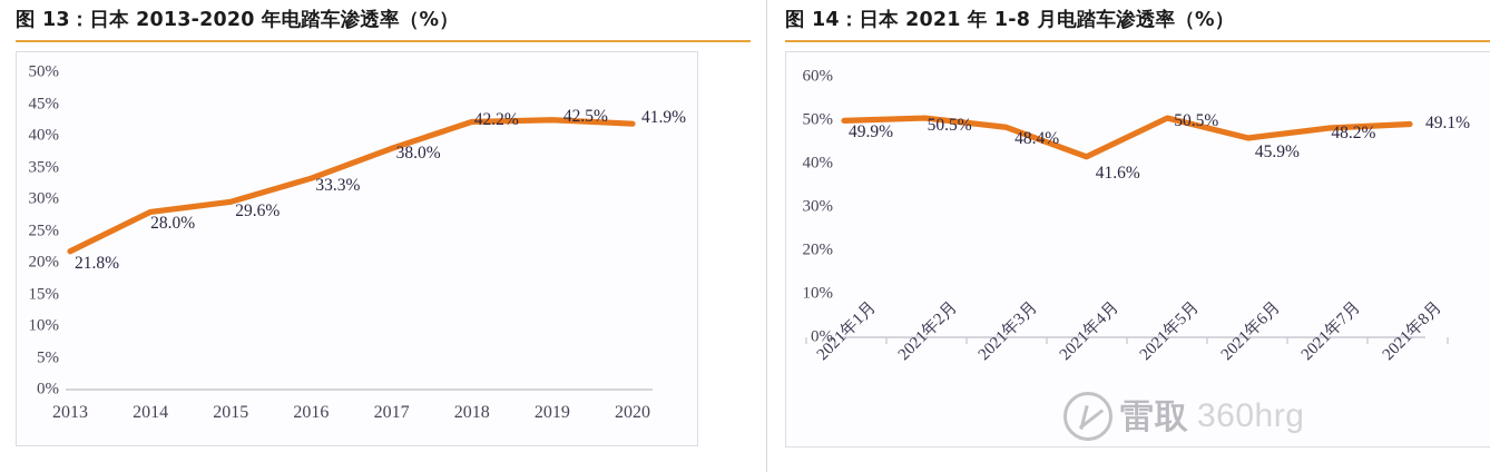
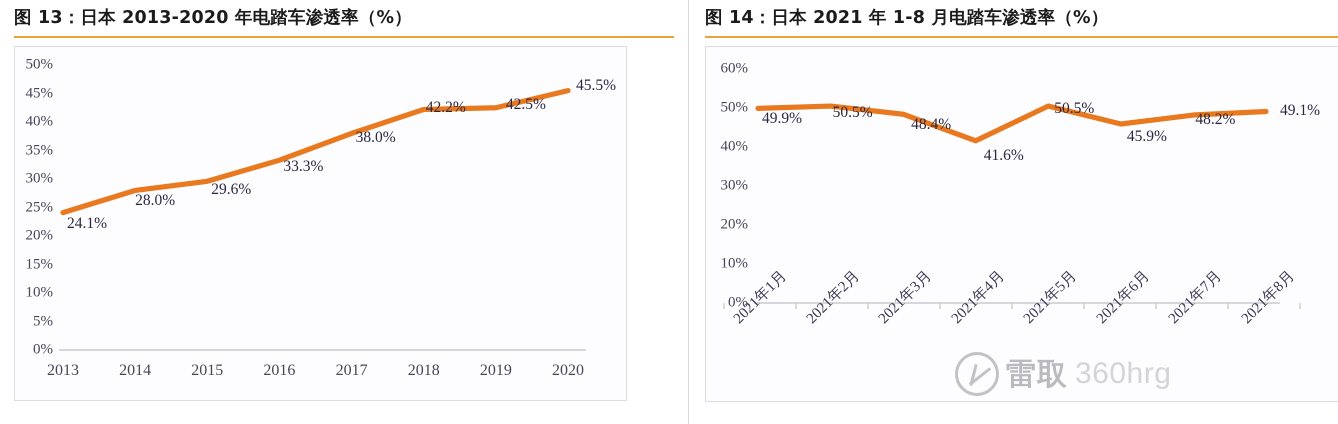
图 13：日本 2013-2020 年电踏车渗透率（%）/2013: 21.8% -> 24.1%
图 13：日本 2013-2020 年电踏车渗透率（%）/2020: 41.9% -> 45.5%
